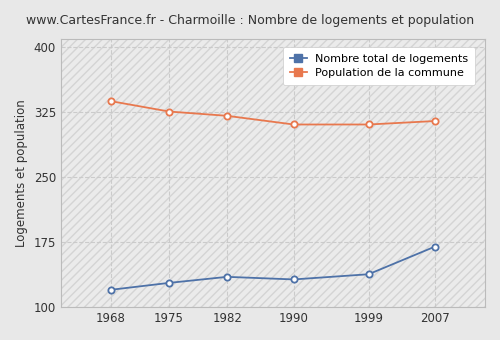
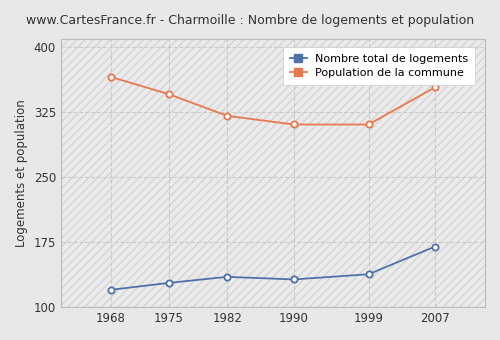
Population de la commune/1968: 338 -> 366
Population de la commune/1975: 326 -> 346
Population de la commune/2007: 315 -> 354
